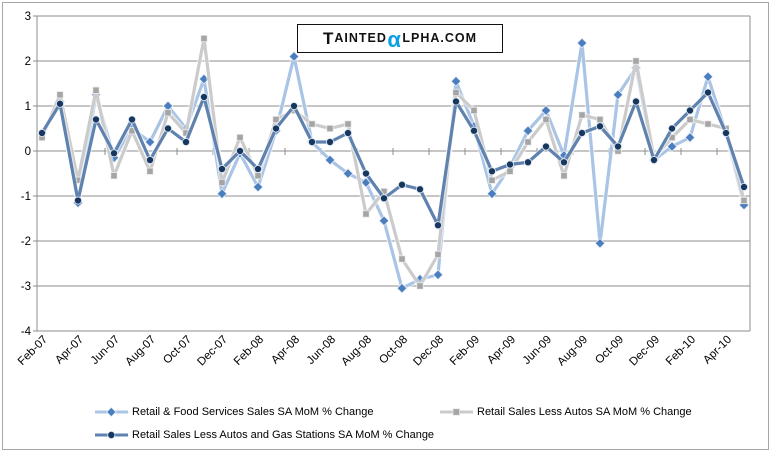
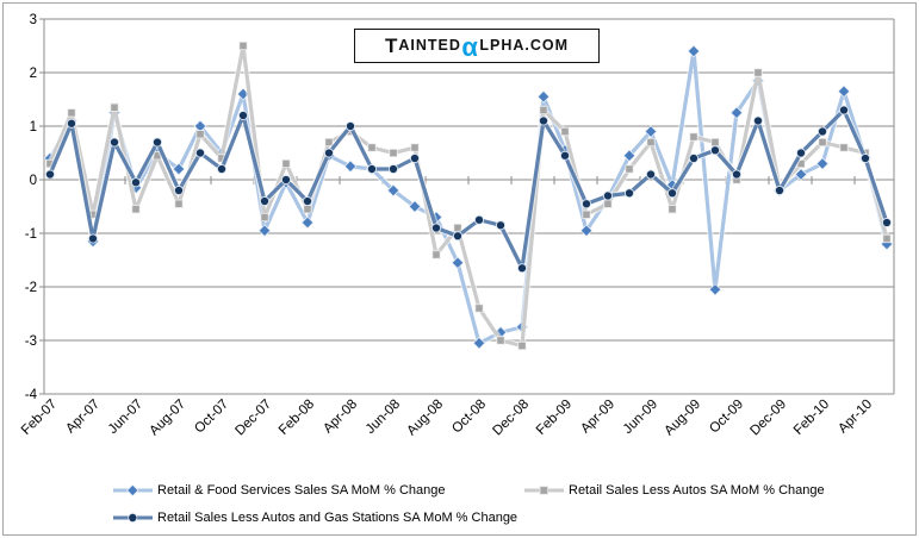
Retail Sales Less Autos and Gas Stations SA MoM % Change/Feb-07: 0.4 -> 0.1
Retail & Food Services Sales SA MoM % Change/Apr-08: 2.1 -> 0.2
Retail Sales Less Autos and Gas Stations SA MoM % Change/Aug-08: -0.5 -> -0.9
Retail Sales Less Autos SA MoM % Change/Dec-08: -2.3 -> -3.1
